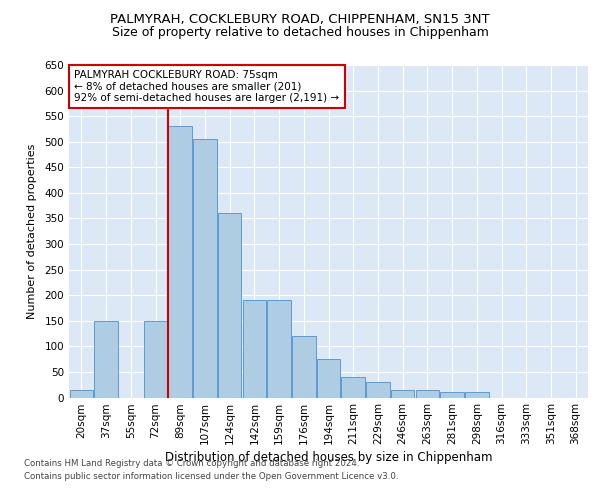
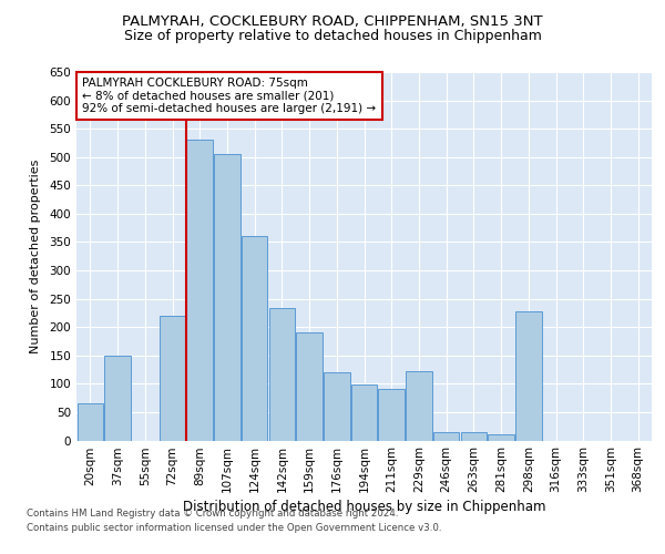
20sqm: 15 -> 66
72sqm: 150 -> 220
142sqm: 190 -> 234
194sqm: 75 -> 98
211sqm: 40 -> 90
229sqm: 30 -> 122
298sqm: 10 -> 228
